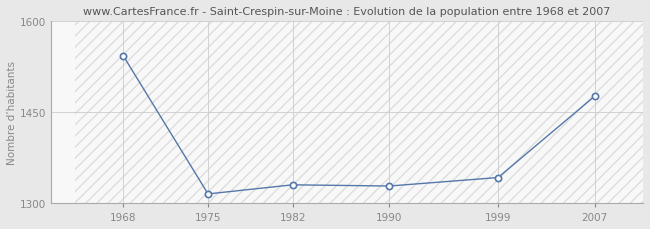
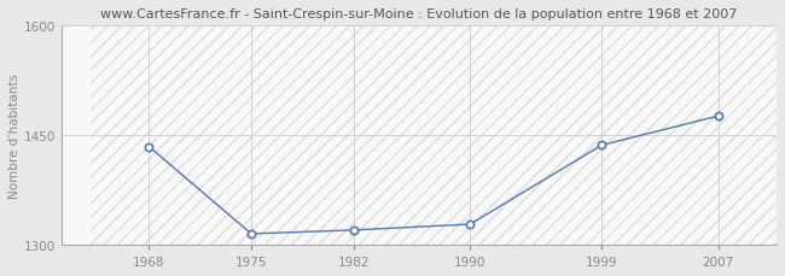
1968: 1542 -> 1434
1982: 1330 -> 1320
1999: 1342 -> 1436
